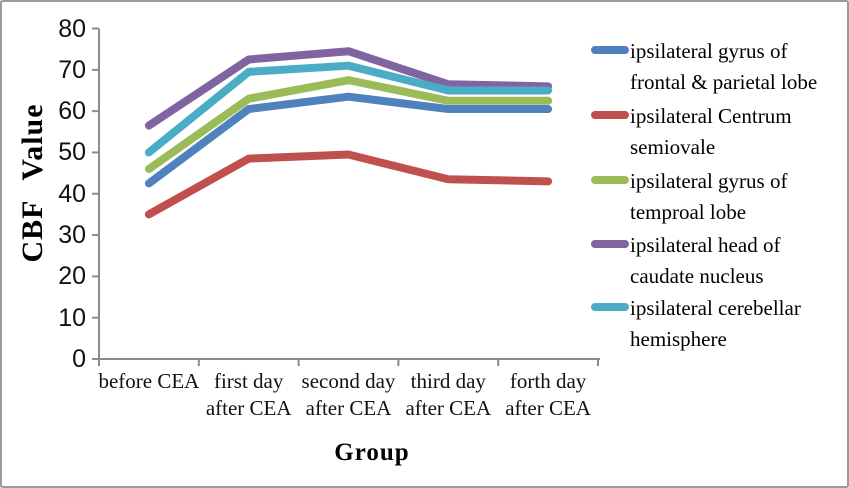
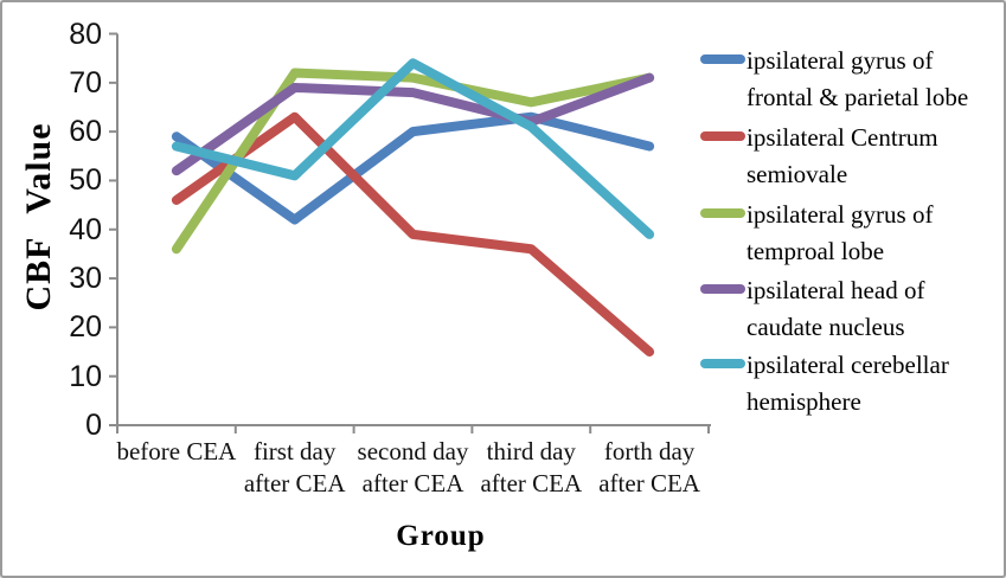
ipsilateral gyrus of frontal & parietal lobe/before CEA: 42 -> 59
ipsilateral Centrum semiovale/before CEA: 35 -> 46
ipsilateral gyrus of temproal lobe/before CEA: 46 -> 36
ipsilateral head of caudate nucleus/before CEA: 56 -> 52
ipsilateral cerebellar hemisphere/before CEA: 50 -> 57
ipsilateral gyrus of frontal & parietal lobe/first day after CEA: 60 -> 42
ipsilateral Centrum semiovale/first day after CEA: 48 -> 63
ipsilateral gyrus of temproal lobe/first day after CEA: 63 -> 72
ipsilateral head of caudate nucleus/first day after CEA: 72 -> 69
ipsilateral cerebellar hemisphere/first day after CEA: 70 -> 51
ipsilateral gyrus of frontal & parietal lobe/second day after CEA: 64 -> 60
ipsilateral Centrum semiovale/second day after CEA: 50 -> 39
ipsilateral gyrus of temproal lobe/second day after CEA: 68 -> 71
ipsilateral head of caudate nucleus/second day after CEA: 74 -> 68
ipsilateral cerebellar hemisphere/second day after CEA: 71 -> 74
ipsilateral gyrus of frontal & parietal lobe/third day after CEA: 60 -> 63
ipsilateral Centrum semiovale/third day after CEA: 44 -> 36
ipsilateral gyrus of temproal lobe/third day after CEA: 62 -> 66
ipsilateral head of caudate nucleus/third day after CEA: 66 -> 62
ipsilateral cerebellar hemisphere/third day after CEA: 65 -> 61
ipsilateral gyrus of frontal & parietal lobe/forth day after CEA: 60 -> 57
ipsilateral Centrum semiovale/forth day after CEA: 43 -> 15
ipsilateral gyrus of temproal lobe/forth day after CEA: 62 -> 71
ipsilateral head of caudate nucleus/forth day after CEA: 66 -> 71
ipsilateral cerebellar hemisphere/forth day after CEA: 65 -> 39
